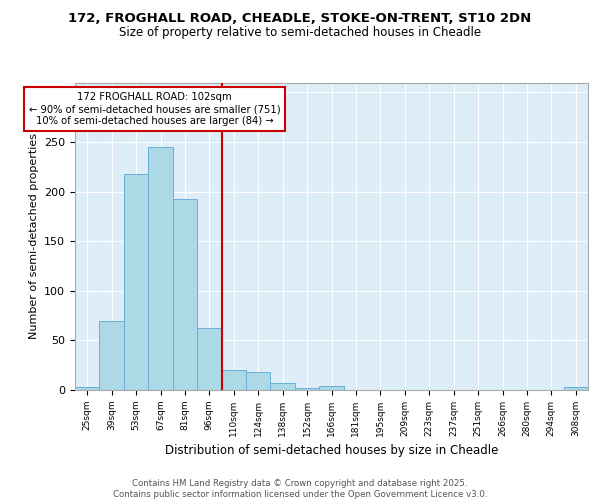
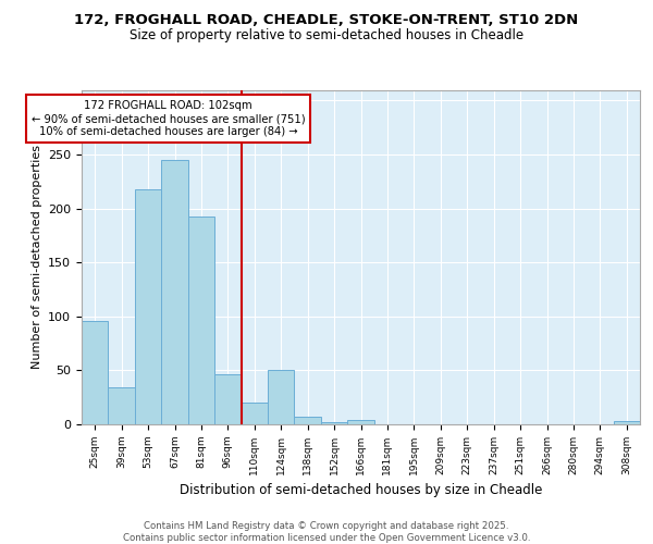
25sqm: 3 -> 96
39sqm: 70 -> 34
96sqm: 63 -> 46
124sqm: 18 -> 50
